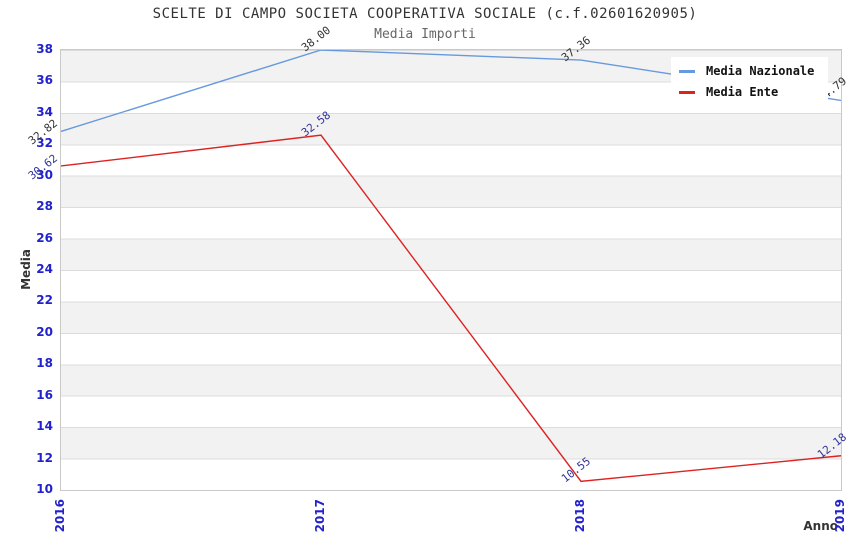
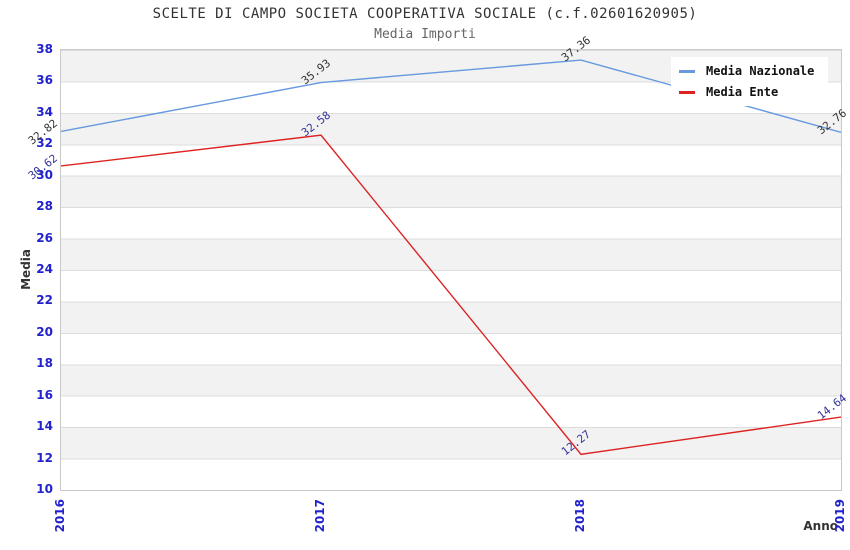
Media Nazionale/2017: 38.00 -> 35.93
Media Ente/2018: 10.55 -> 12.27
Media Nazionale/2019: 34.79 -> 32.76
Media Ente/2019: 12.18 -> 14.64
